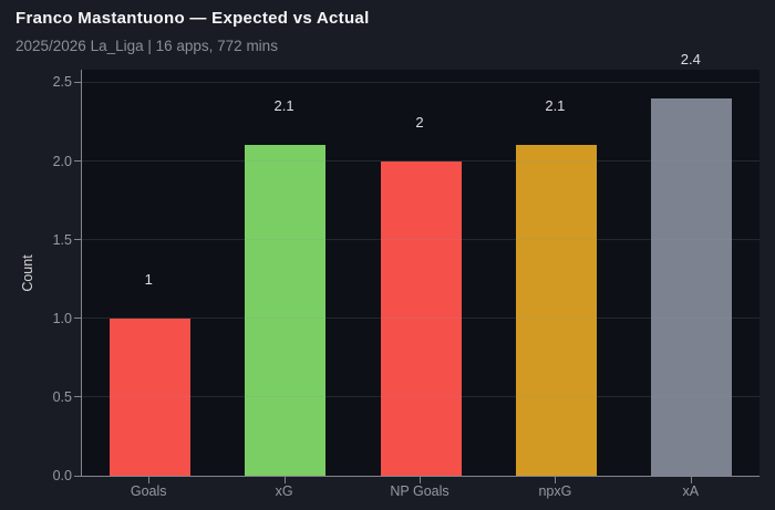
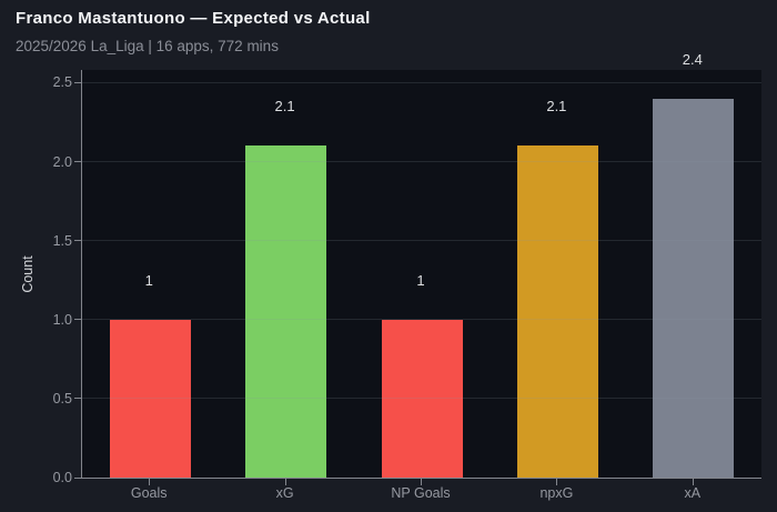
NP Goals: 2 -> 1
